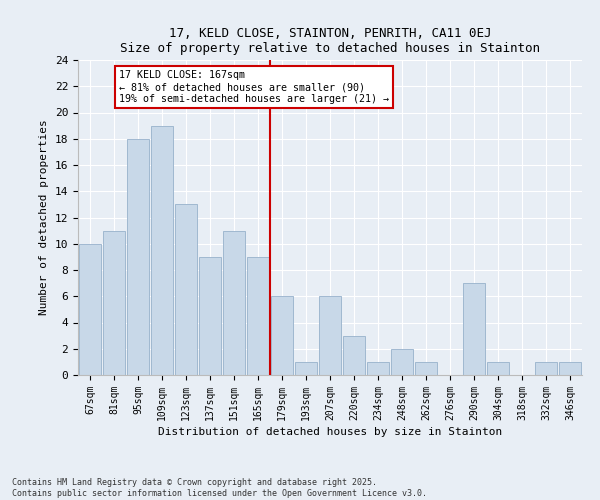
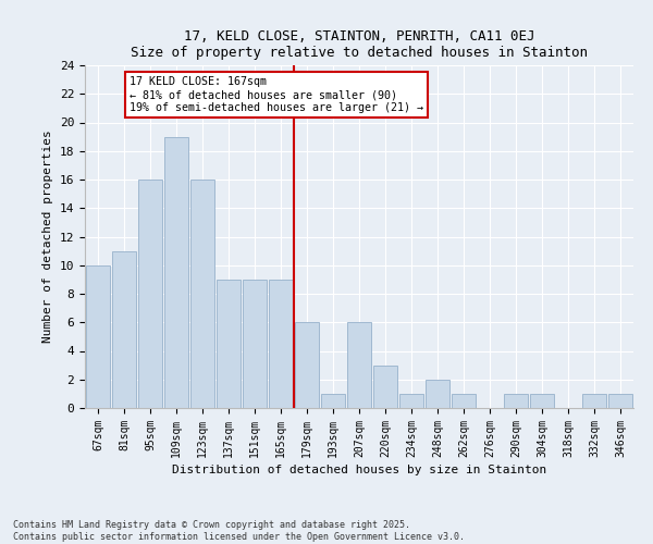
95sqm: 18 -> 16
123sqm: 13 -> 16
151sqm: 11 -> 9
290sqm: 7 -> 1
